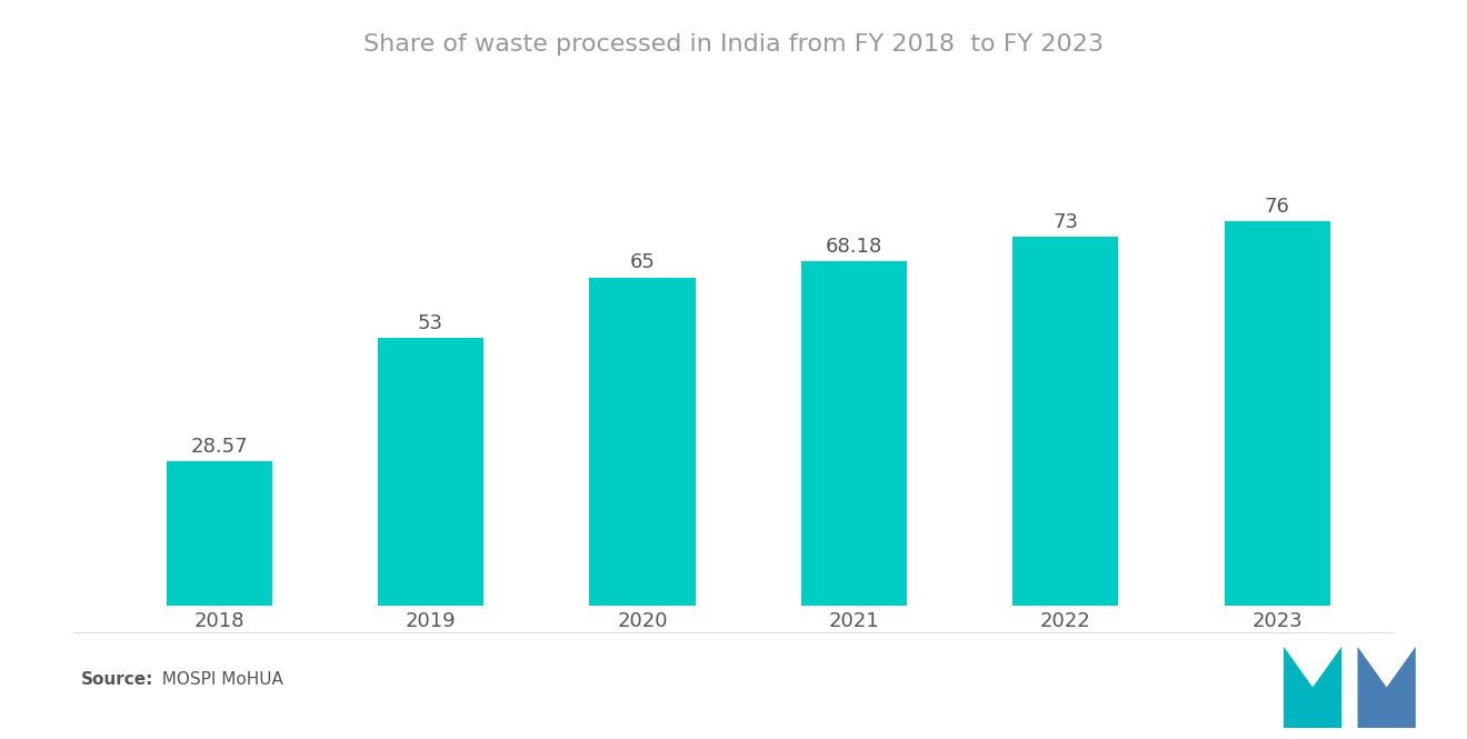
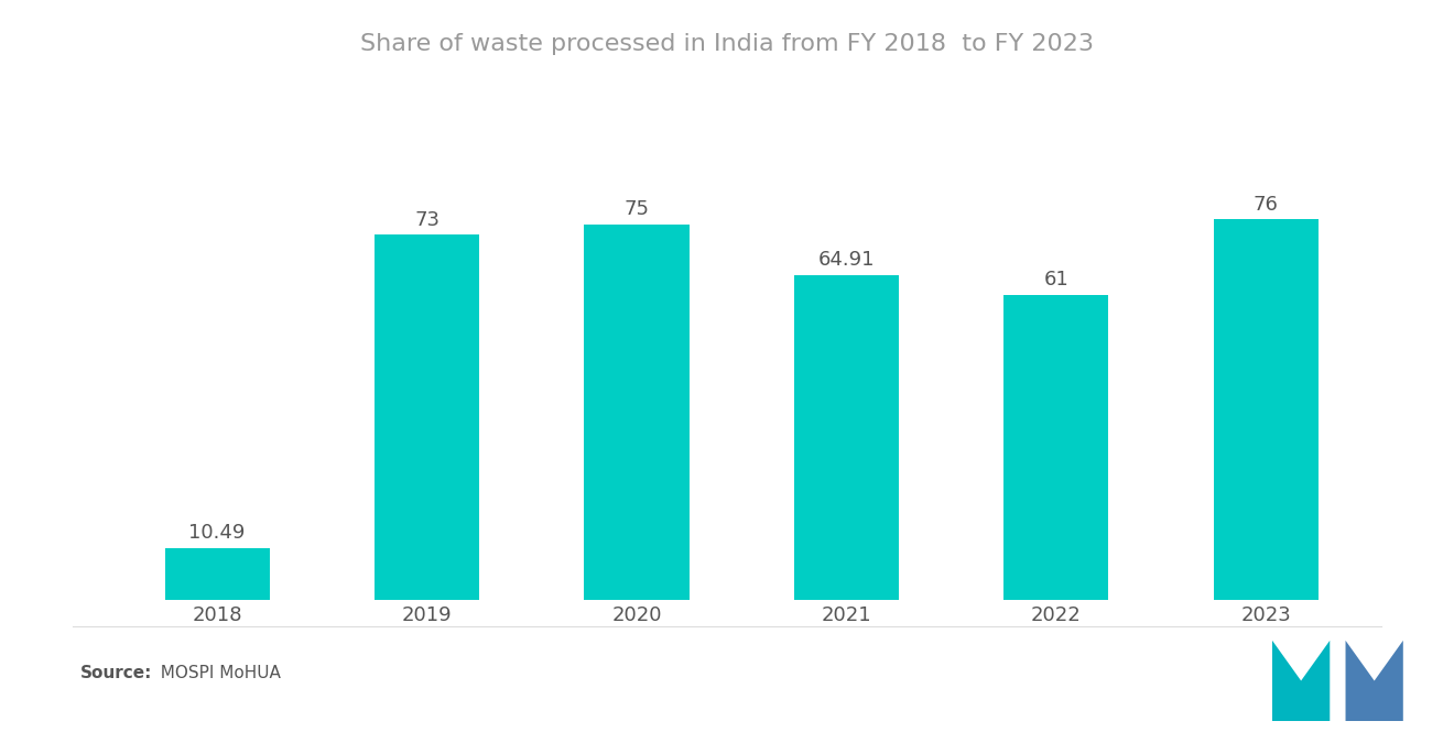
2018: 28.57 -> 10.49
2019: 53 -> 73
2020: 65 -> 75
2021: 68.18 -> 64.91
2022: 73 -> 61
